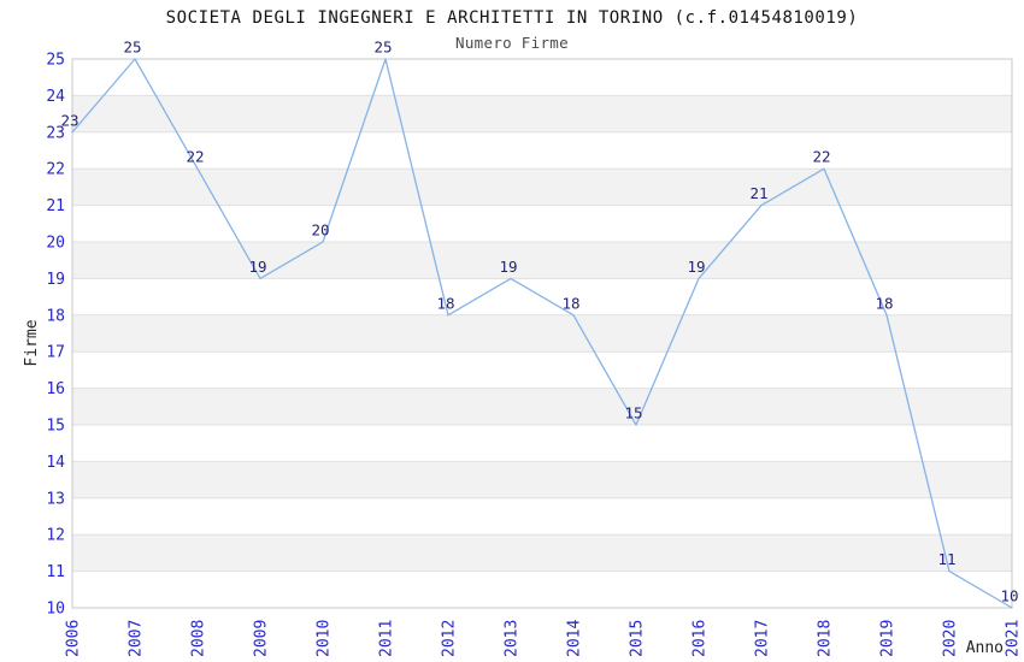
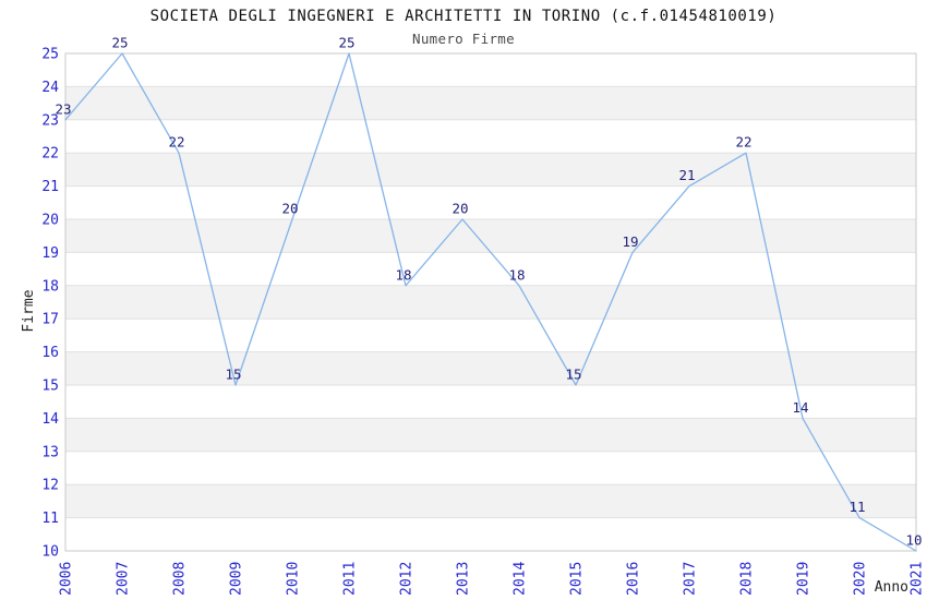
2009: 19 -> 15
2013: 19 -> 20
2019: 18 -> 14
